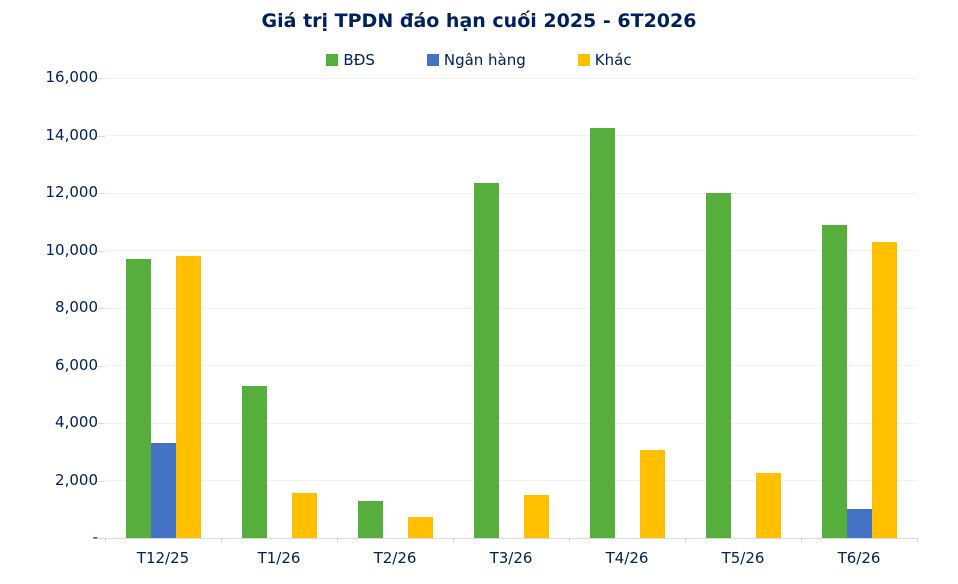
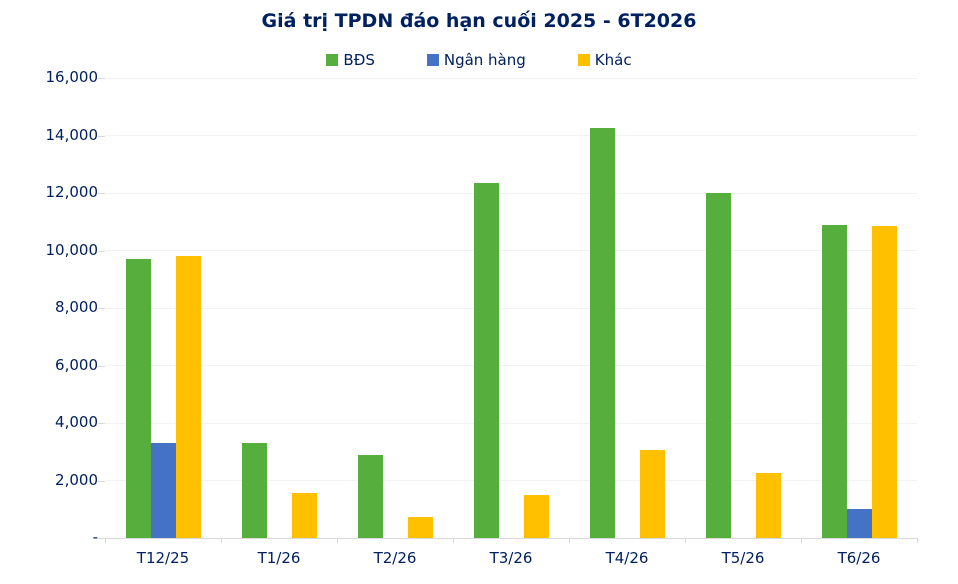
BĐS/T1/26: 5300 -> 3300
BĐS/T2/26: 1300 -> 2900
Khác/T6/26: 10300 -> 10800
